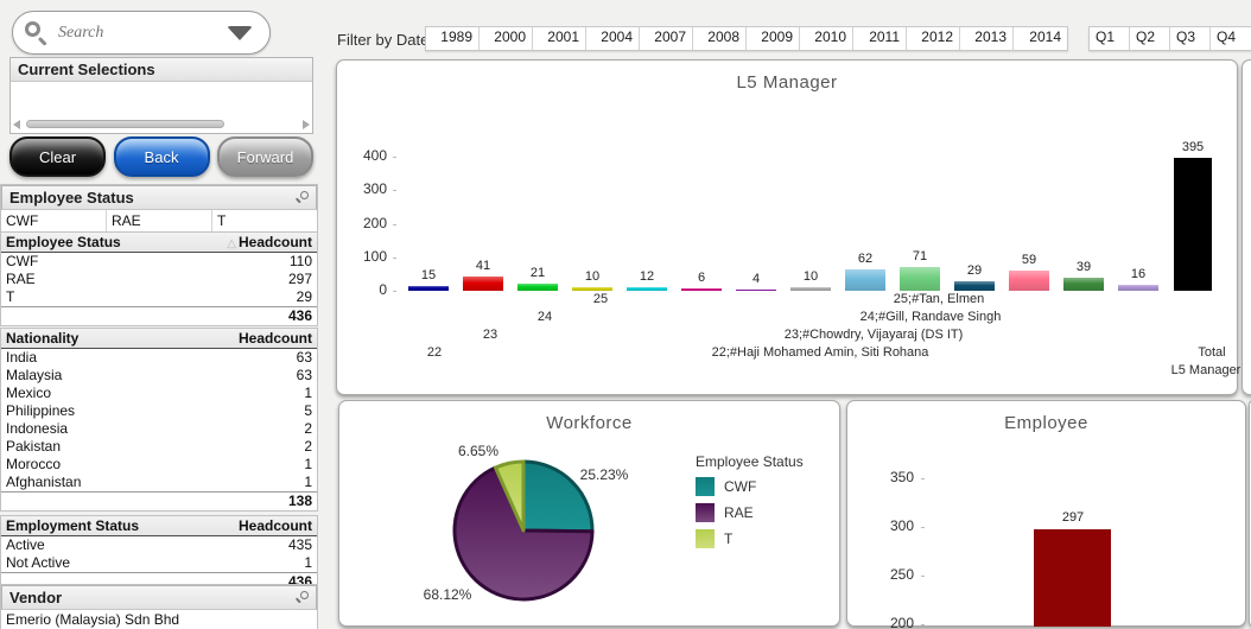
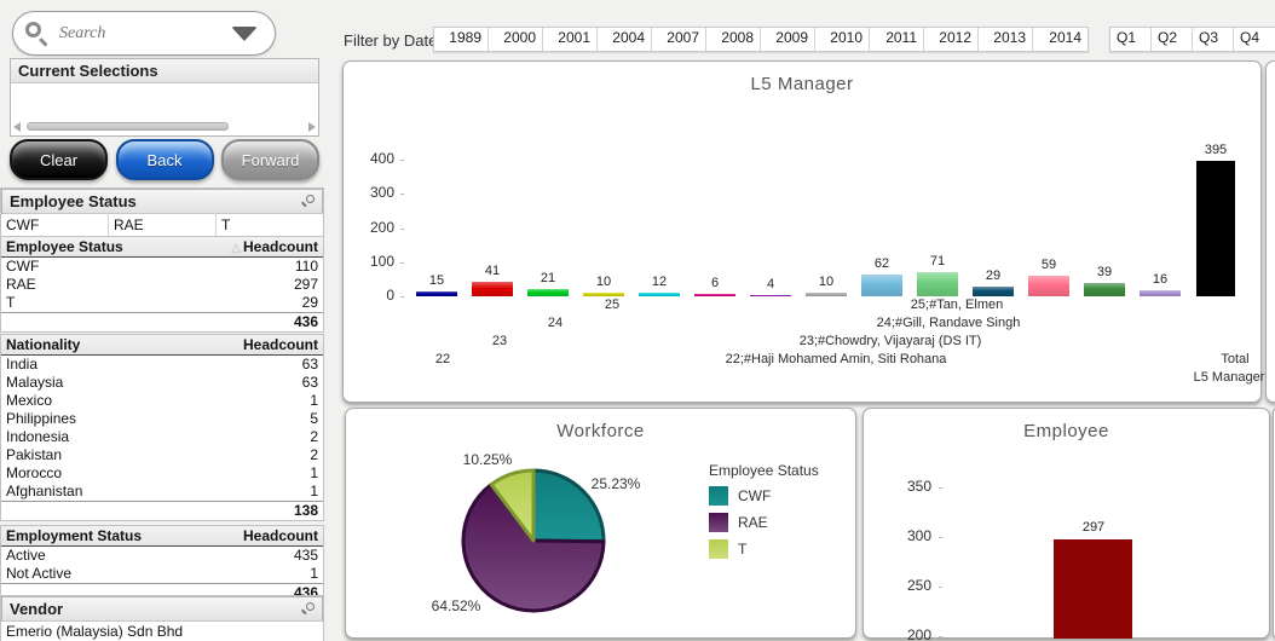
Workforce/RAE: 68.12% -> 64.52%
Workforce/T: 6.65% -> 10.25%
